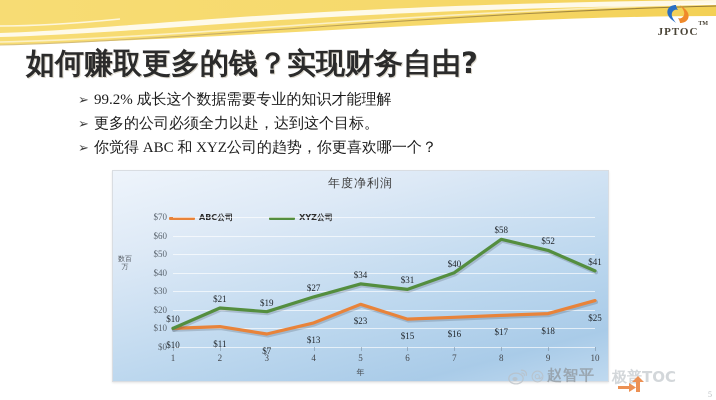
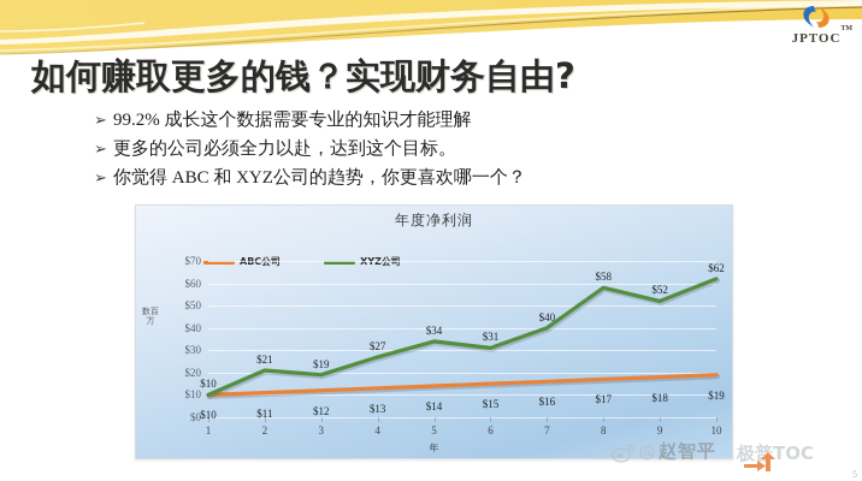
ABC公司/3: $7 -> $12
ABC公司/5: $23 -> $14
ABC公司/10: $25 -> $19
XYZ公司/10: $41 -> $62
